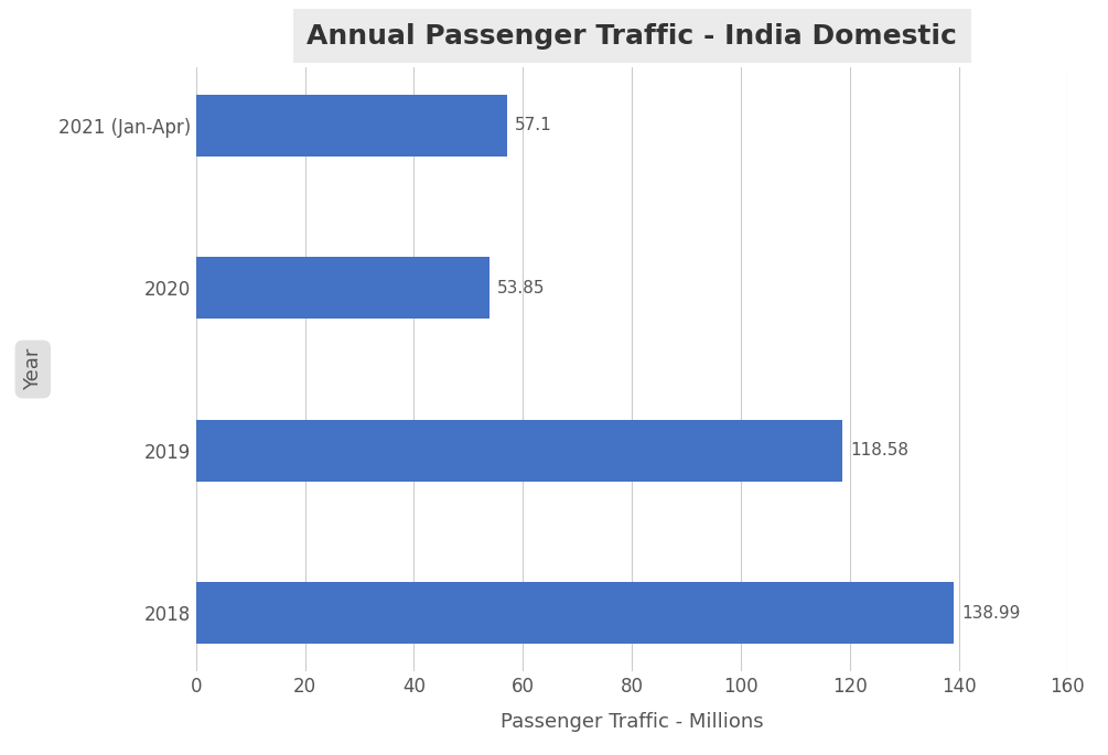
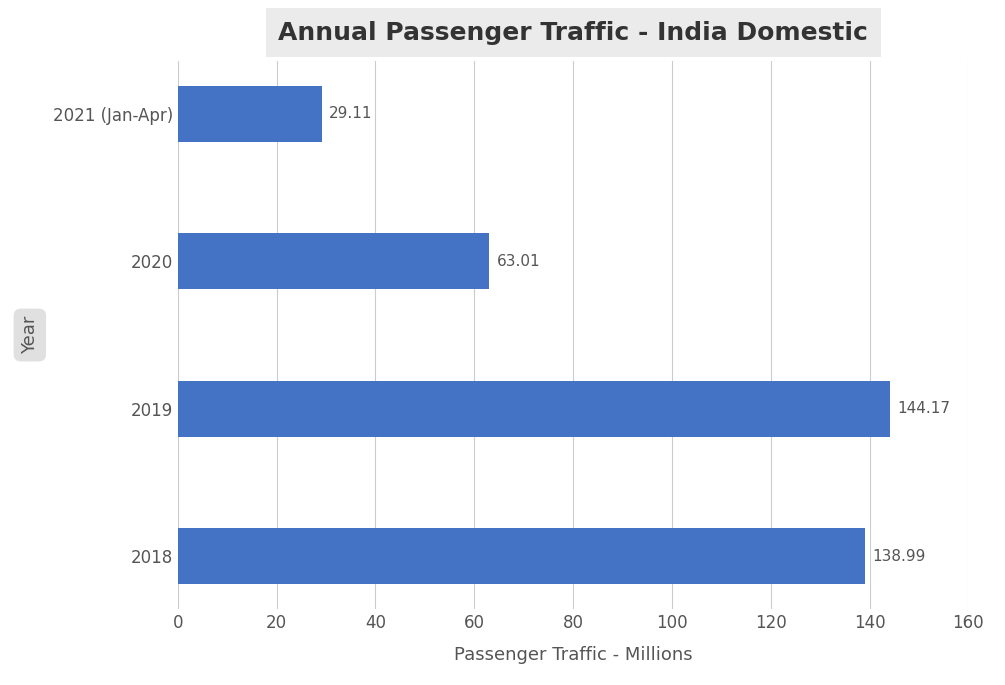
2021 (Jan-Apr): 57.1 -> 29.11
2020: 53.85 -> 63.01
2019: 118.58 -> 144.17
